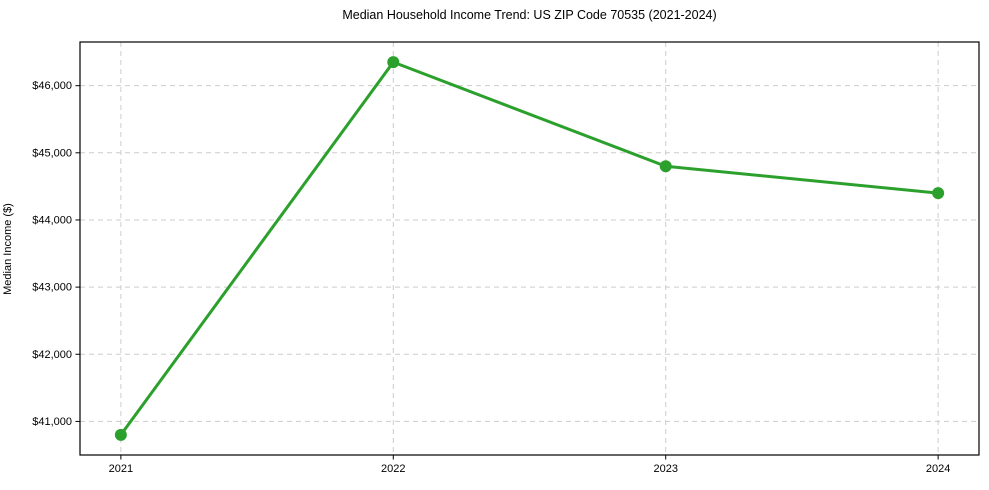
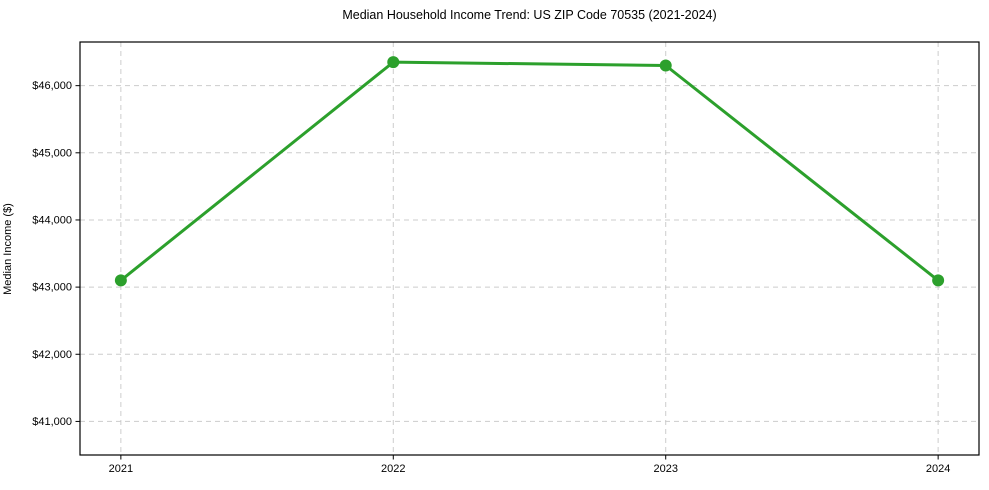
2021: $40800 -> $43100
2023: $44800 -> $46300
2024: $44400 -> $43100
